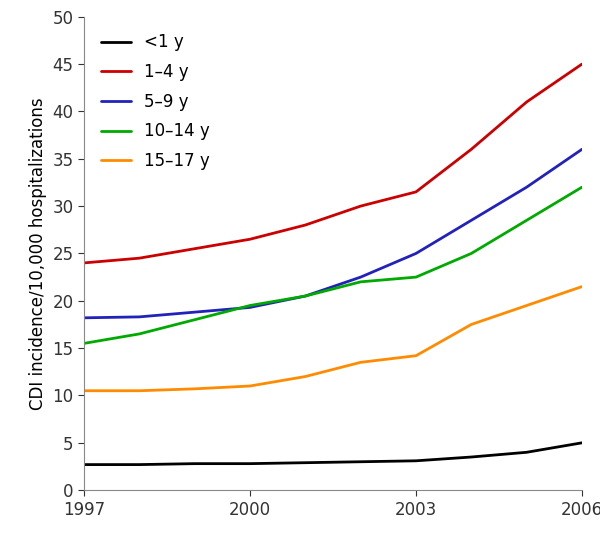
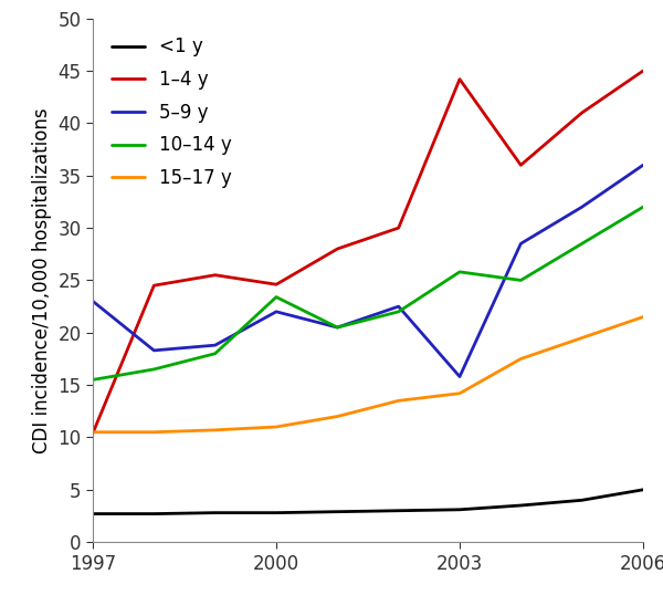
1–4 y/1997: 24.0 -> 10.4
5–9 y/1997: 18.2 -> 23.0
1–4 y/2000: 26.5 -> 24.6
5–9 y/2000: 19.3 -> 22.0
10–14 y/2000: 19.5 -> 23.4
1–4 y/2003: 31.5 -> 44.2
5–9 y/2003: 25.0 -> 15.8
10–14 y/2003: 22.5 -> 25.8
